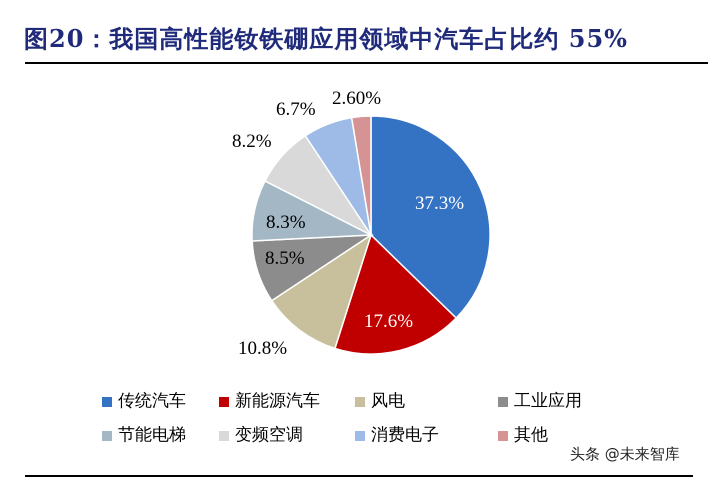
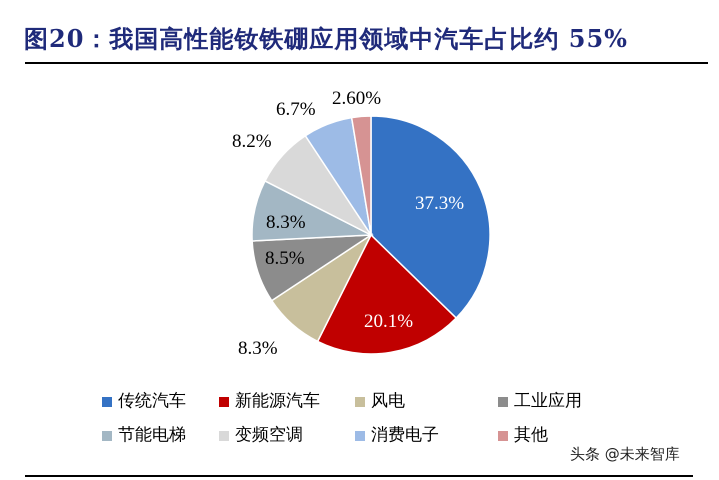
新能源汽车: 17.6% -> 20.1%
风电: 10.8% -> 8.3%
